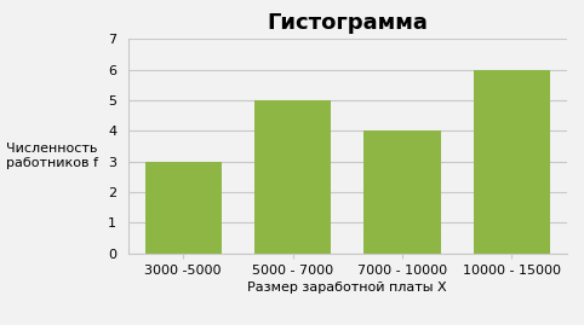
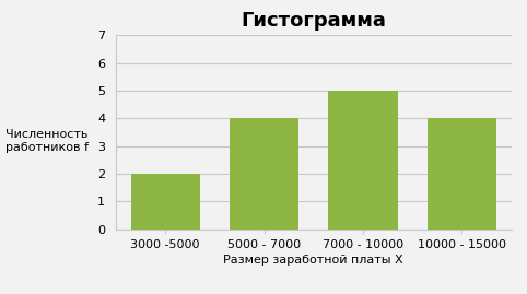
3000 -5000: 3 -> 2
5000 - 7000: 5 -> 4
7000 - 10000: 4 -> 5
10000 - 15000: 6 -> 4
